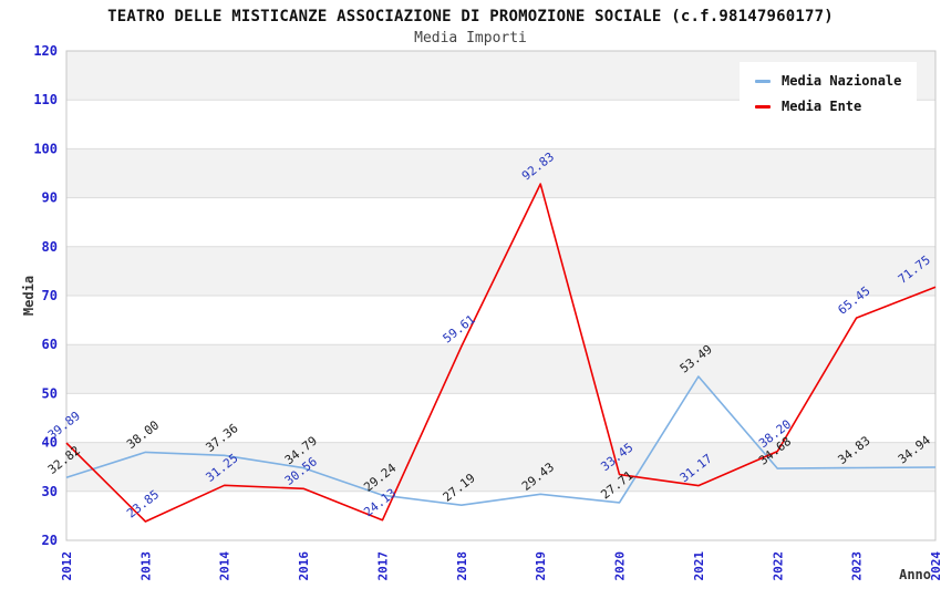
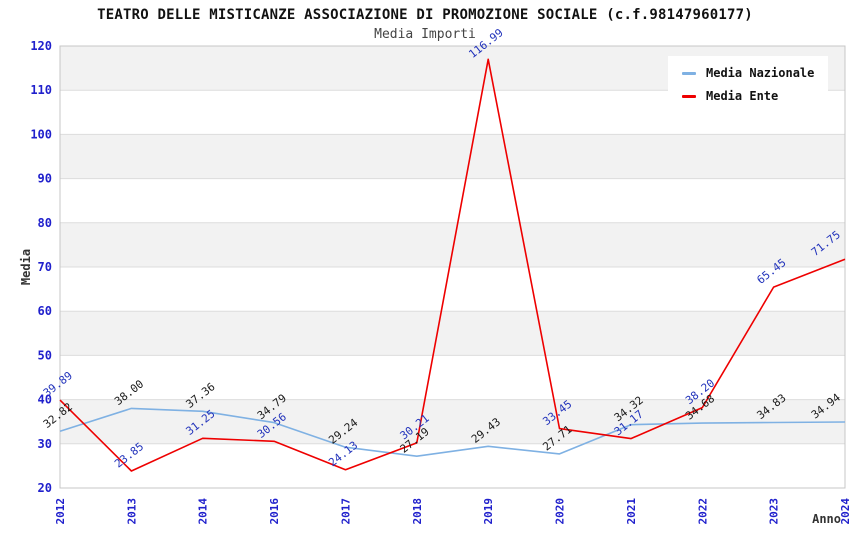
Media Ente/2018: 59.61 -> 30.21
Media Ente/2019: 92.83 -> 116.99
Media Nazionale/2021: 53.49 -> 34.32
